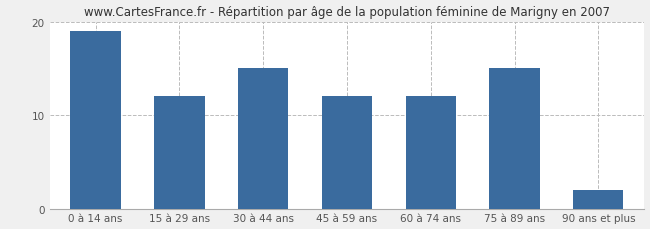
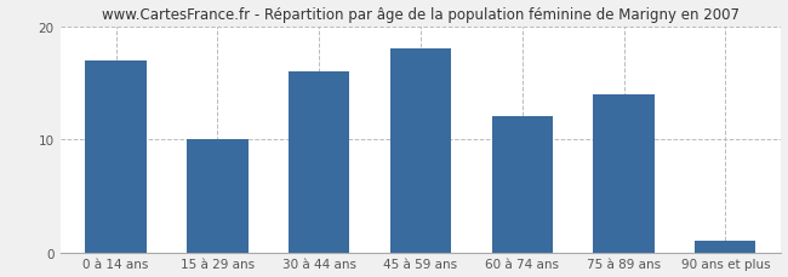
0 à 14 ans: 19 -> 17
15 à 29 ans: 12 -> 10
30 à 44 ans: 15 -> 16
45 à 59 ans: 12 -> 18
75 à 89 ans: 15 -> 14
90 ans et plus: 2 -> 1
